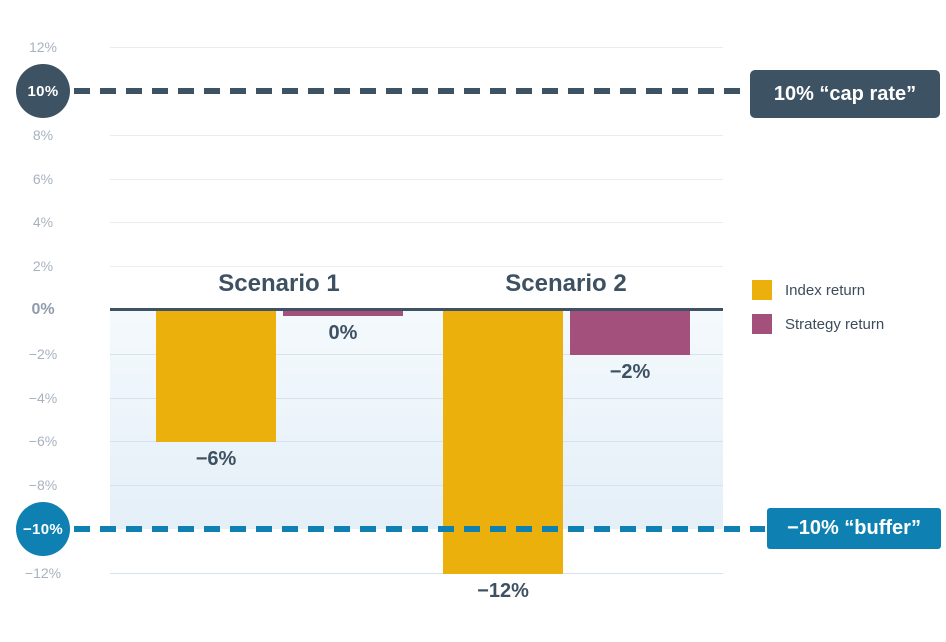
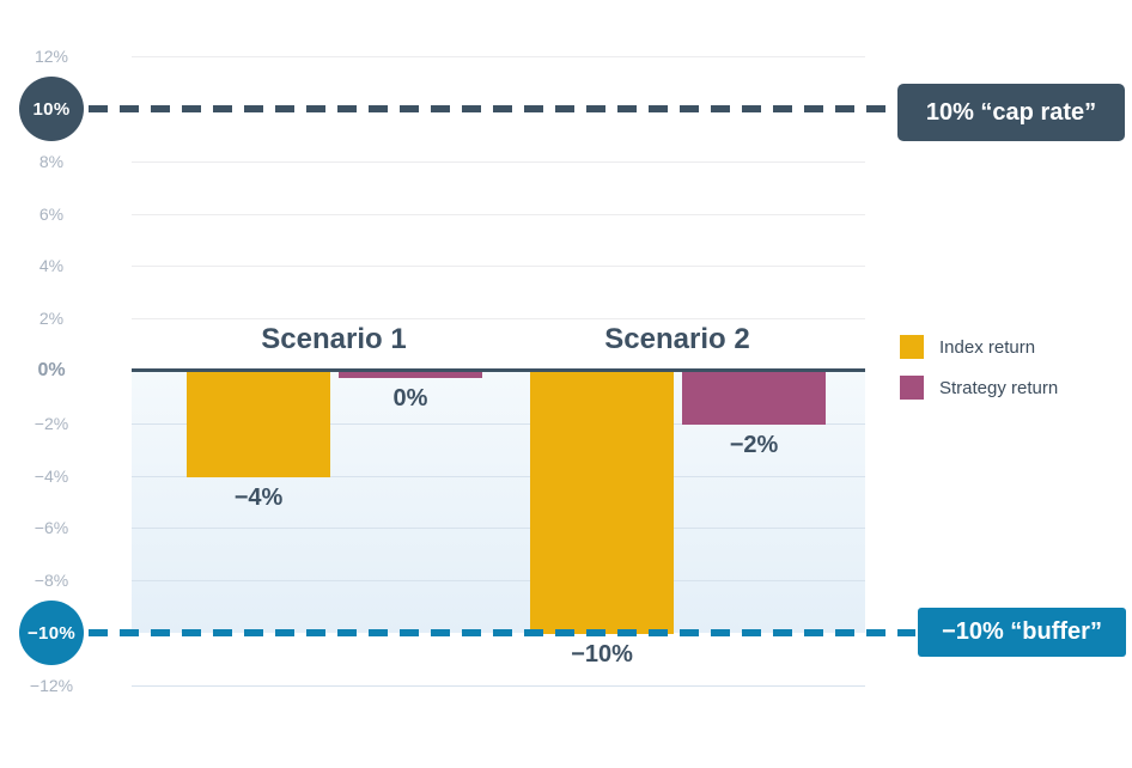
Index return/Scenario 1: −6% -> −4%
Index return/Scenario 2: −12% -> −10%
